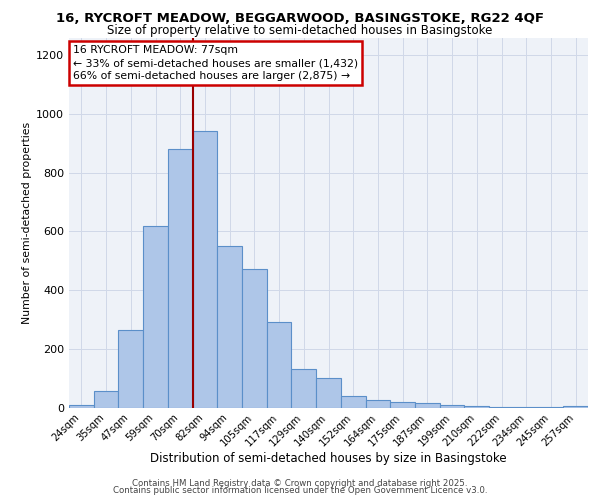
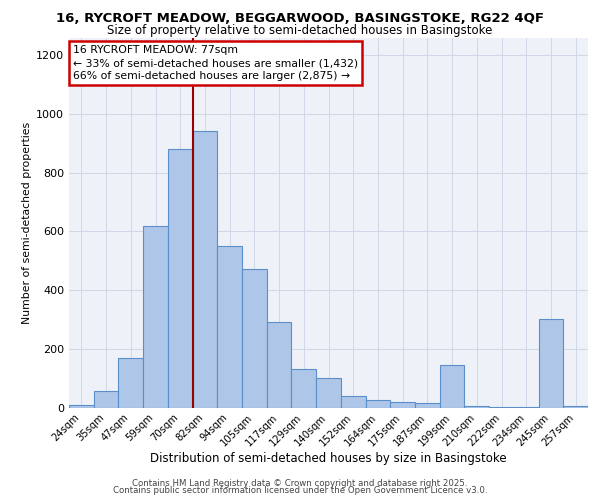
47sqm: 265 -> 170
199sqm: 8 -> 145
245sqm: 1 -> 300
